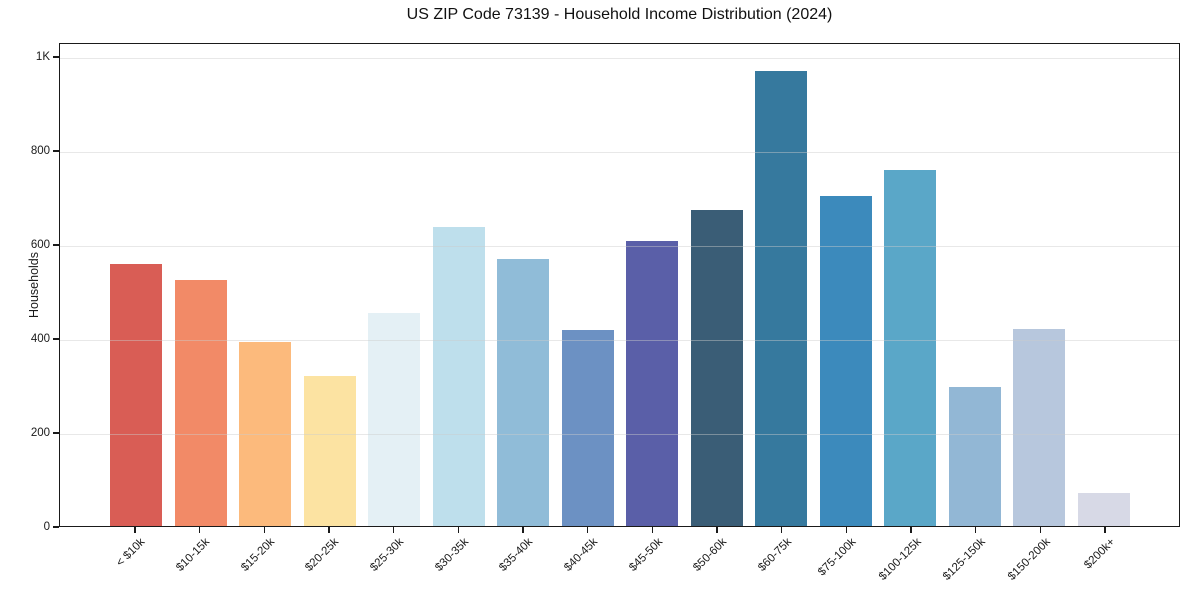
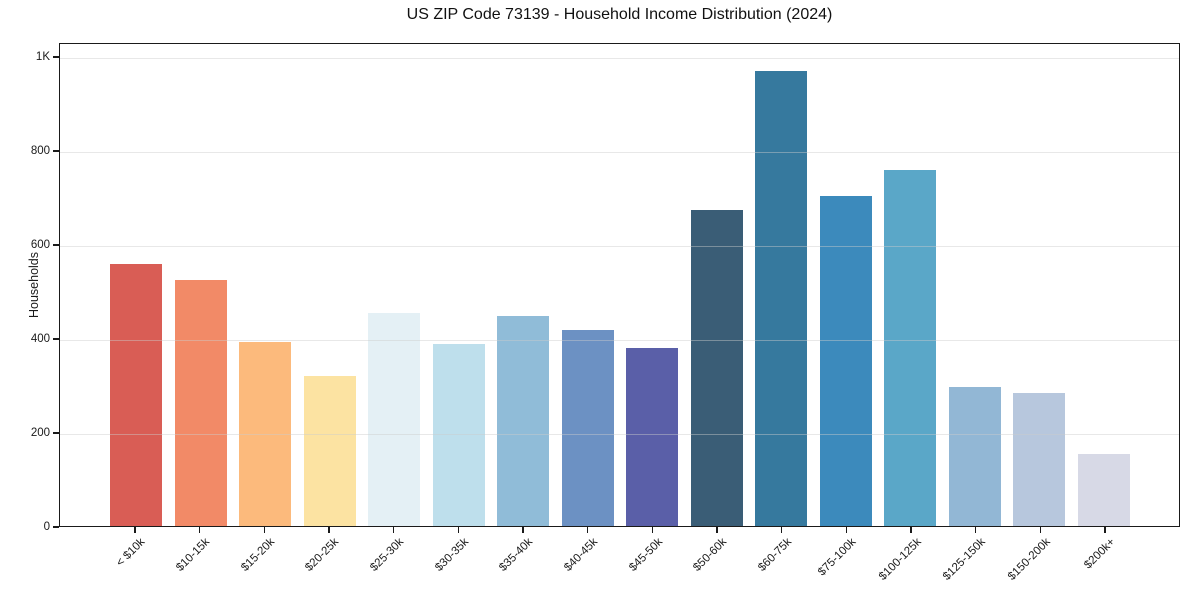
$30-35k: 640 -> 390
$35-40k: 570 -> 450
$45-50k: 610 -> 380
$150-200k: 420 -> 280
$200k+: 70 -> 150
